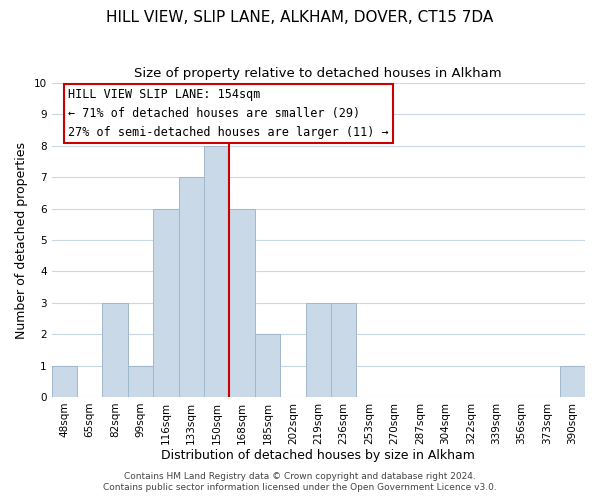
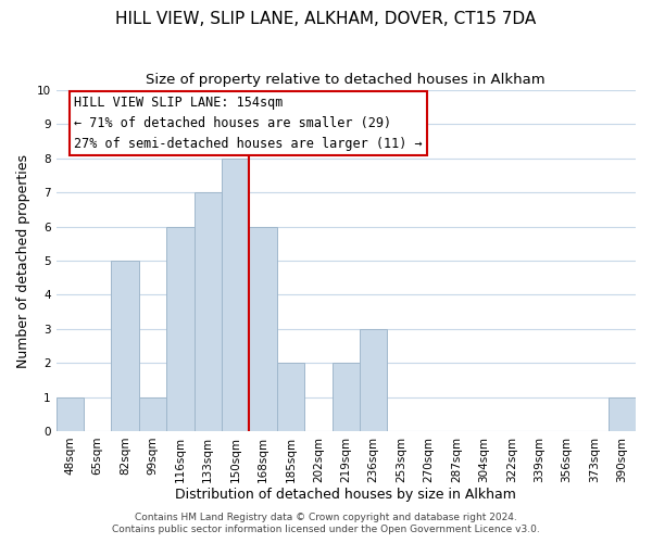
82sqm: 3 -> 5
219sqm: 3 -> 2
